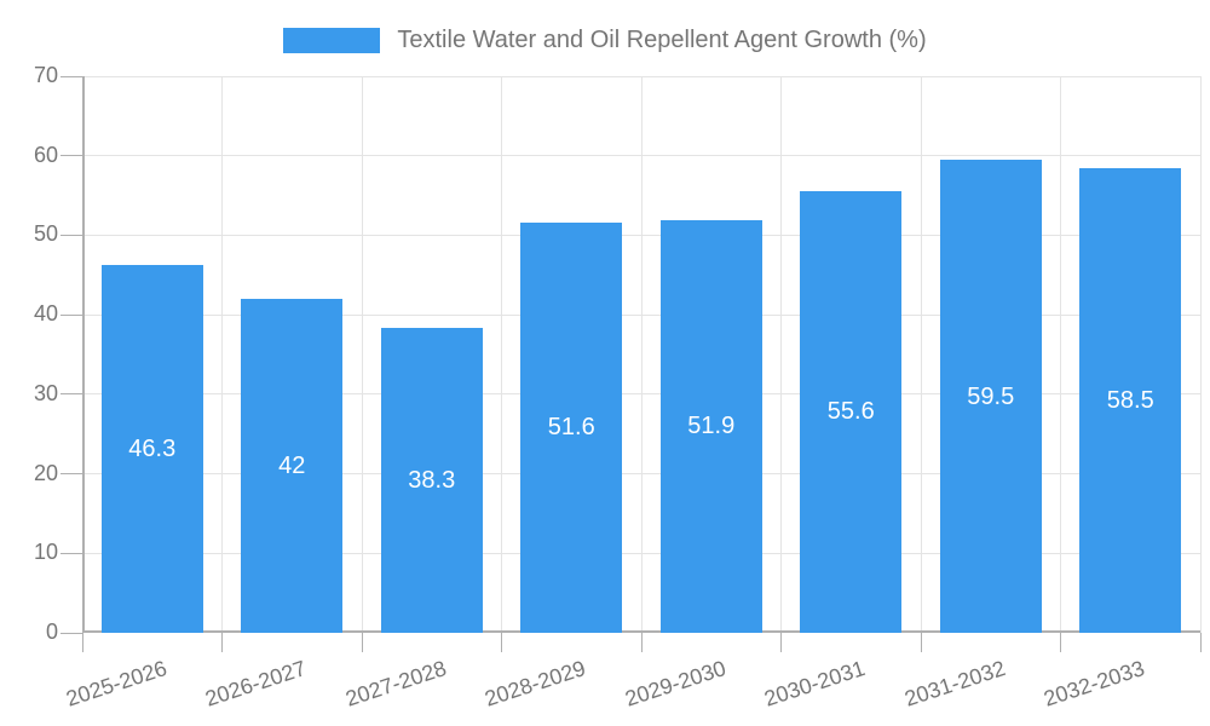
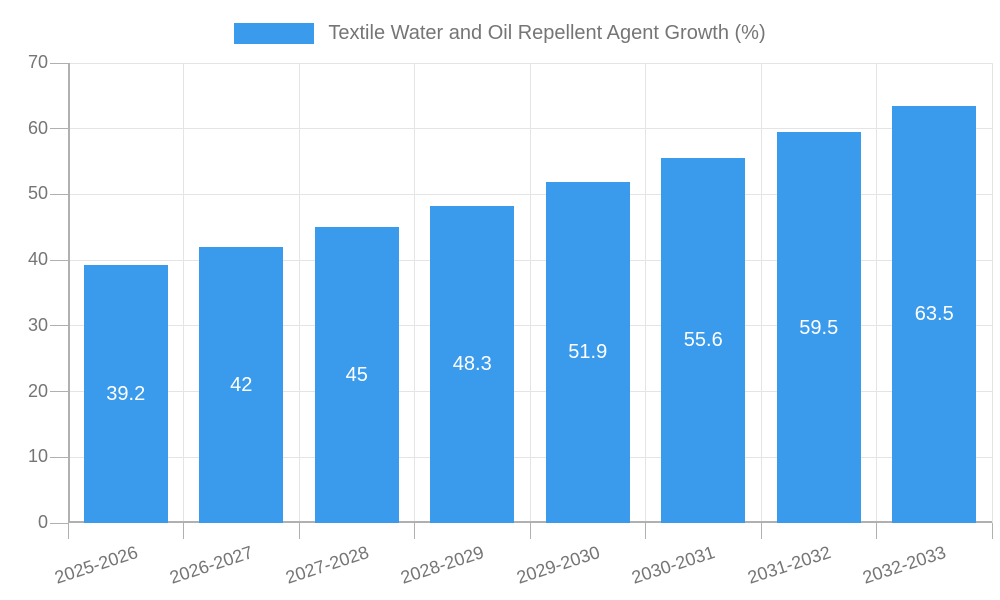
2025-2026: 46.3 -> 39.2
2027-2028: 38.3 -> 45
2028-2029: 51.6 -> 48.3
2032-2033: 58.5 -> 63.5
